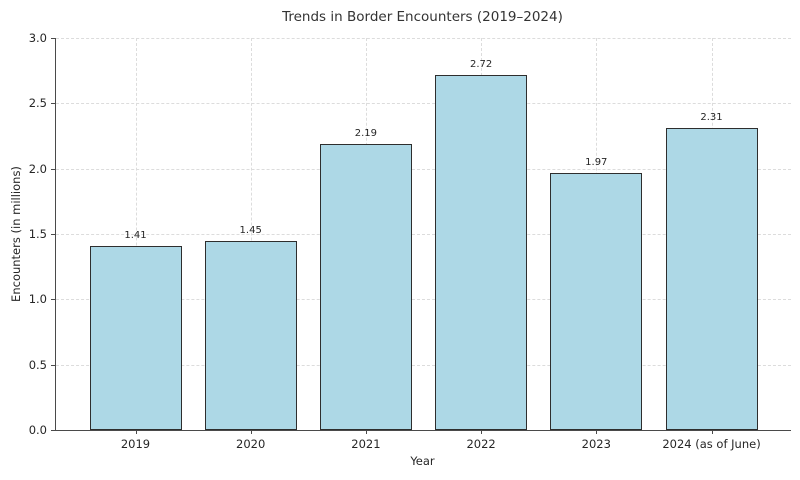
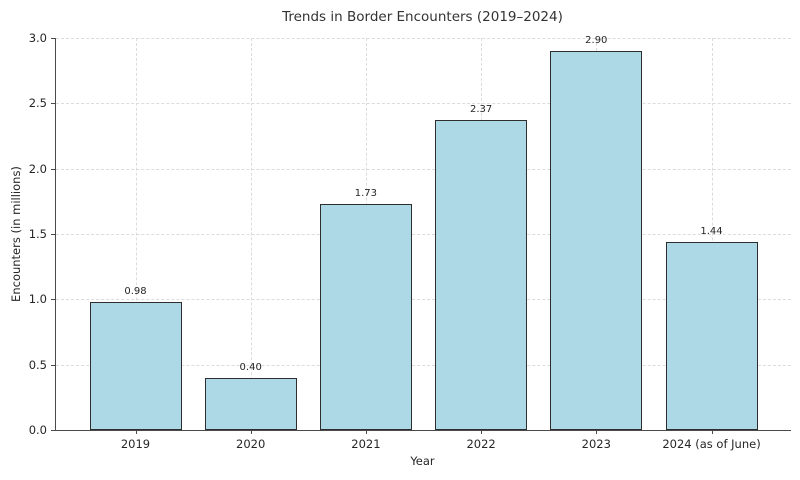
2019: 1.41 -> 0.98
2020: 1.45 -> 0.40
2021: 2.19 -> 1.73
2022: 2.72 -> 2.37
2023: 1.97 -> 2.90
2024 (as of June): 2.31 -> 1.44
